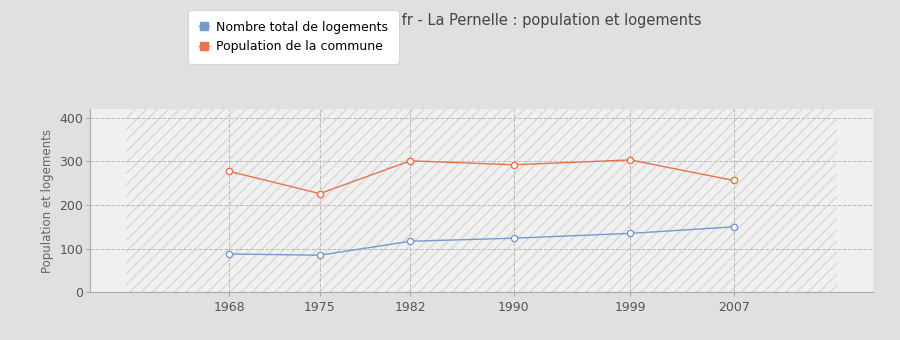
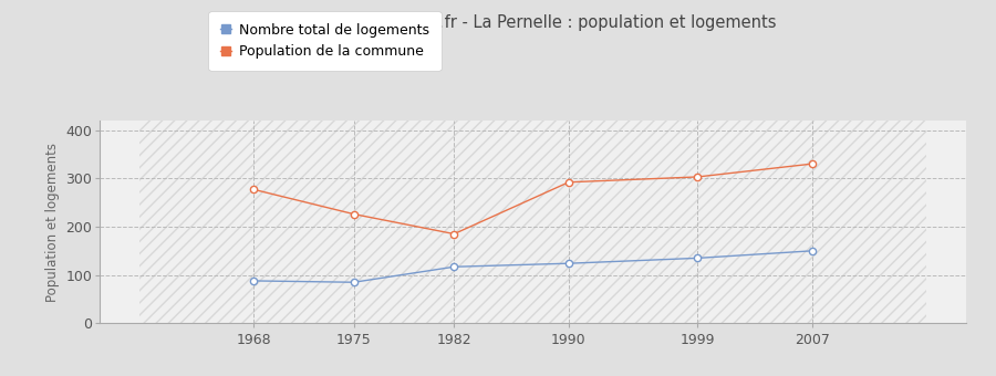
Population de la commune/1982: 301 -> 185
Population de la commune/2007: 256 -> 330
